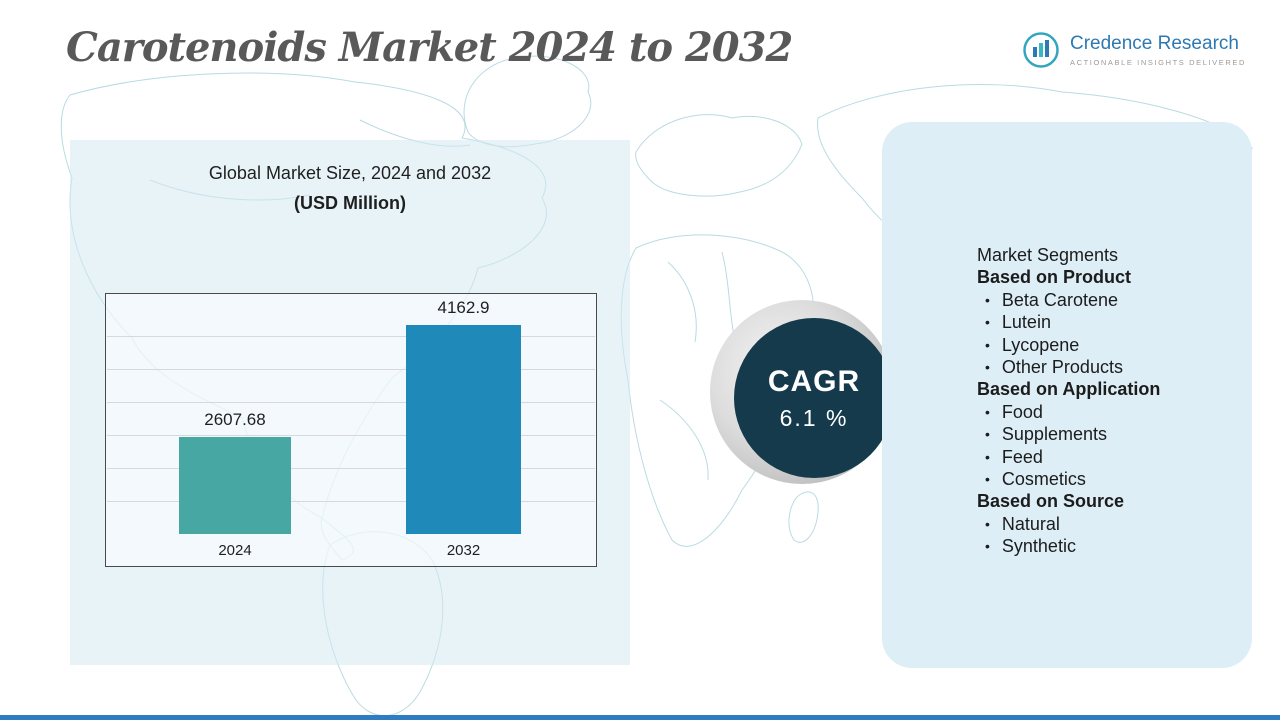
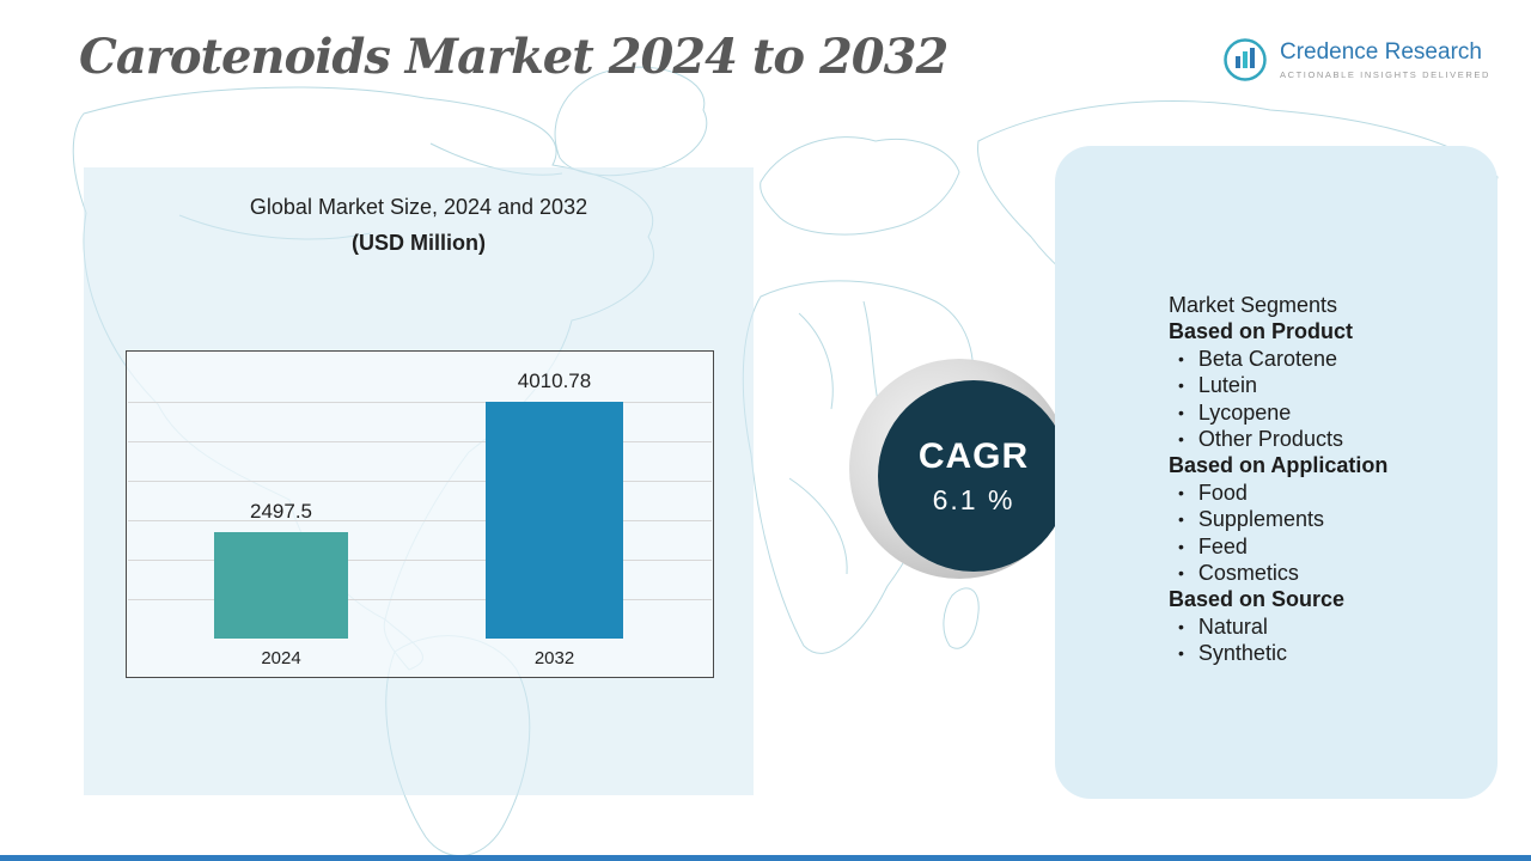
2024: 2607.68 -> 2497.5
2032: 4162.9 -> 4010.78
